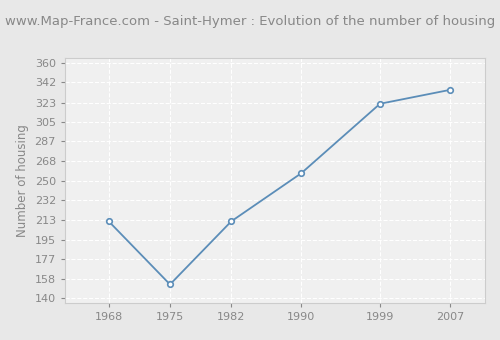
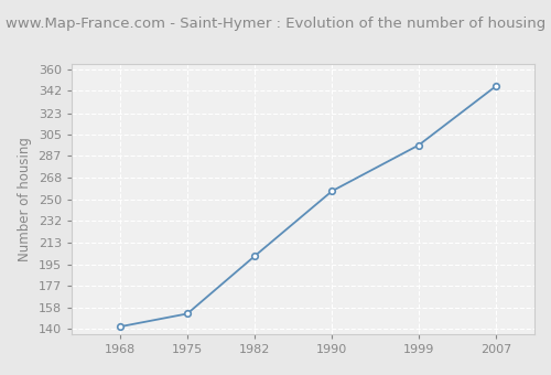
1968: 212 -> 142
1982: 212 -> 202
1999: 322 -> 296
2007: 335 -> 346
